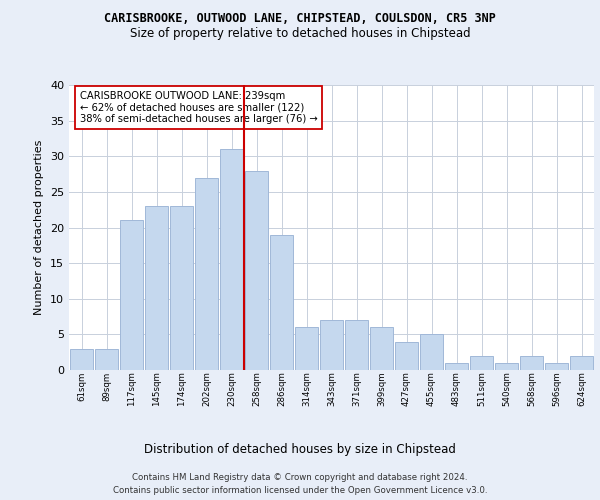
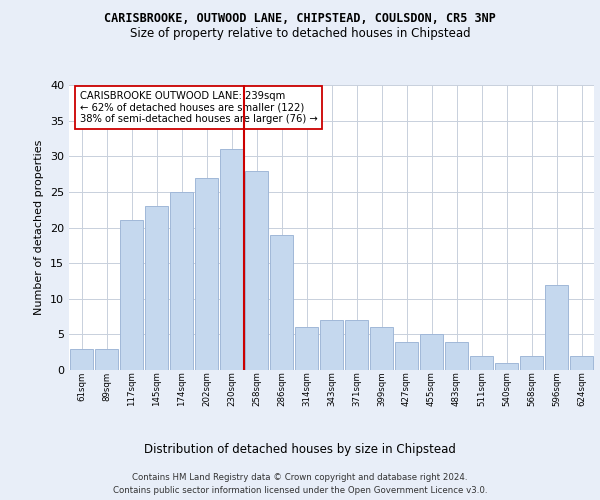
174sqm: 23 -> 25
483sqm: 1 -> 4
596sqm: 1 -> 12
